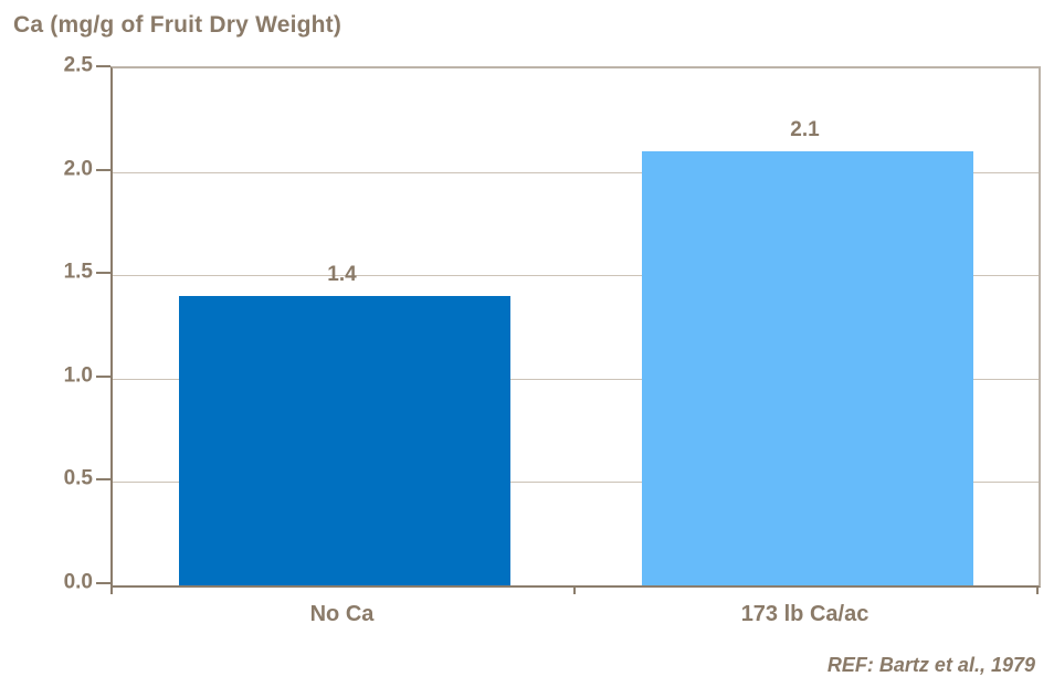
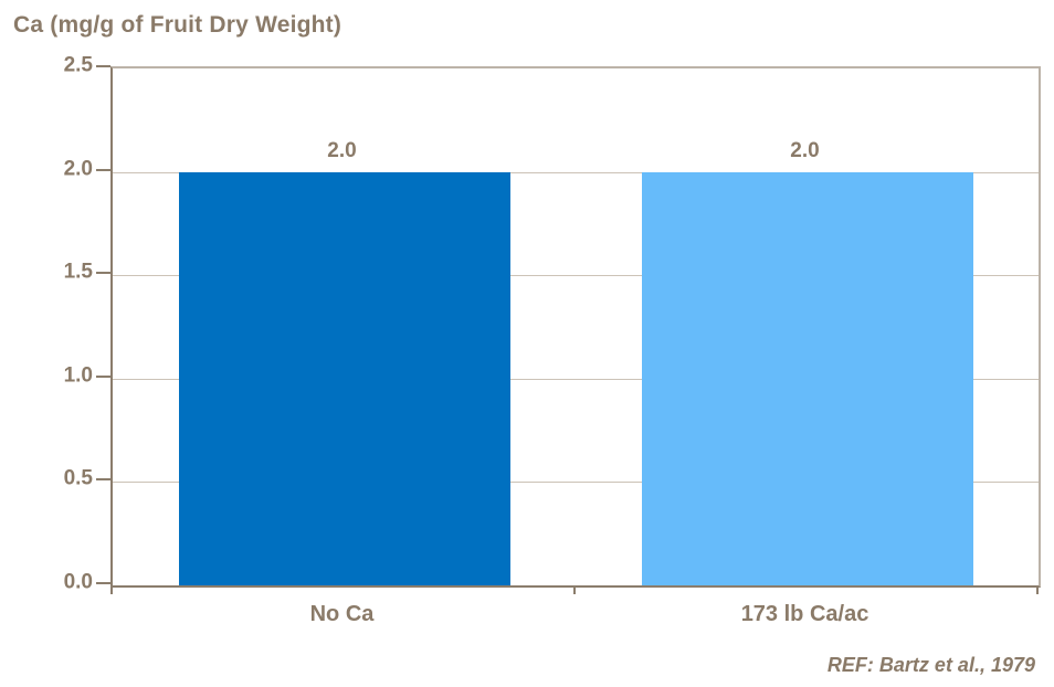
No Ca: 1.4 -> 2.0
173 lb Ca/ac: 2.1 -> 2.0
